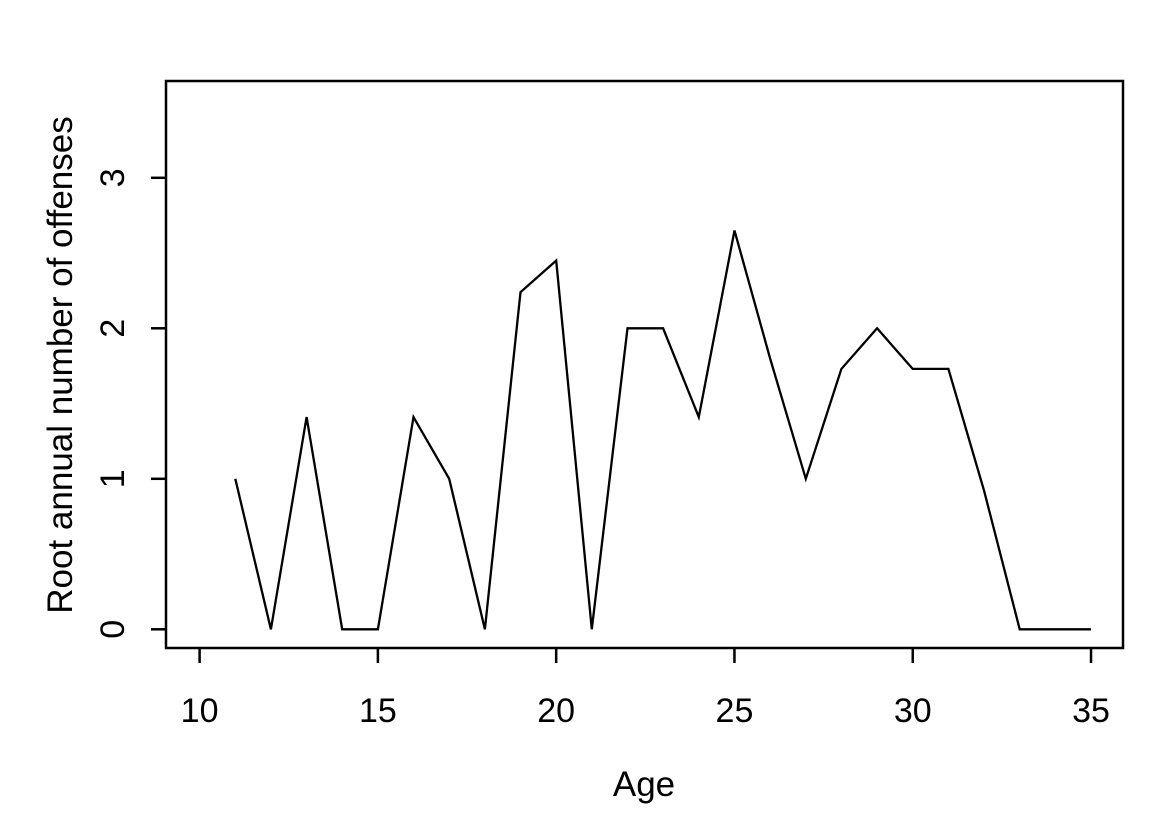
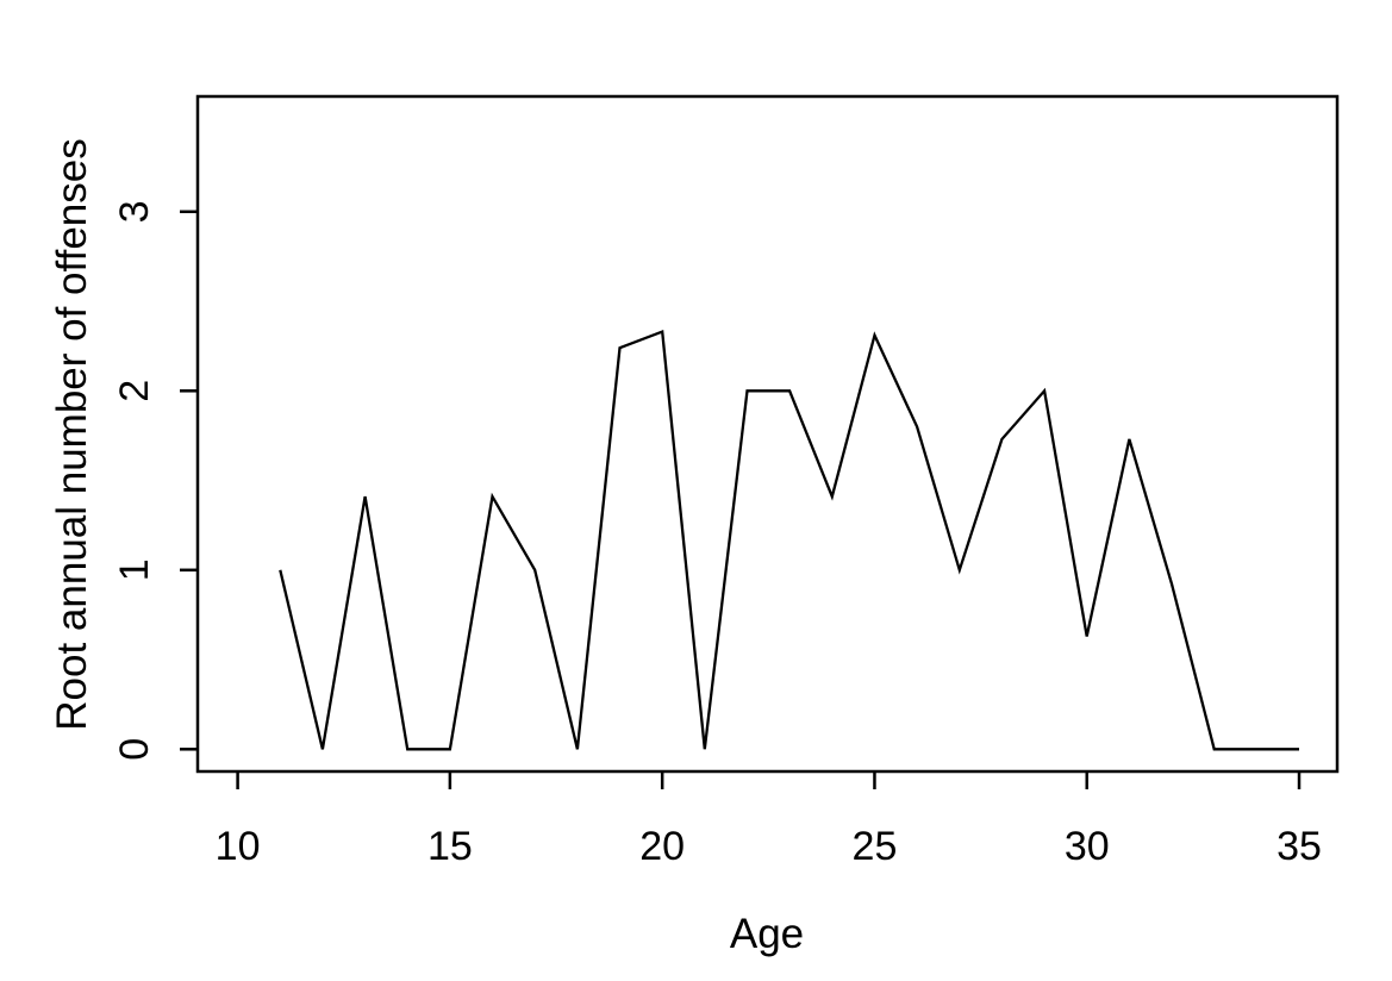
20: 2.45 -> 2.33
25: 2.65 -> 2.31
30: 1.73 -> 0.63
